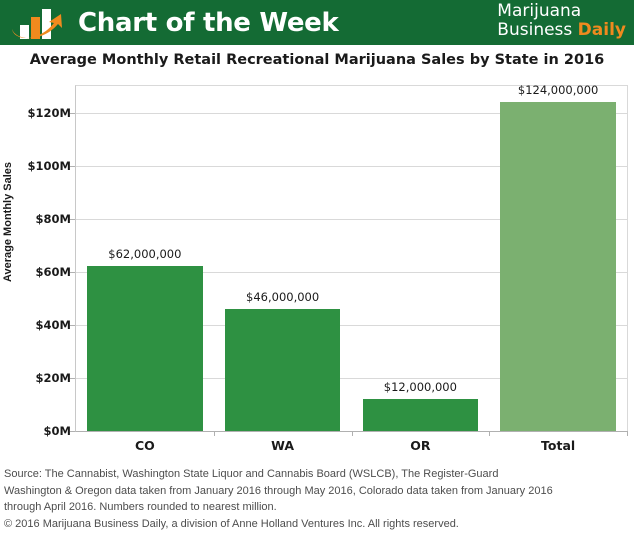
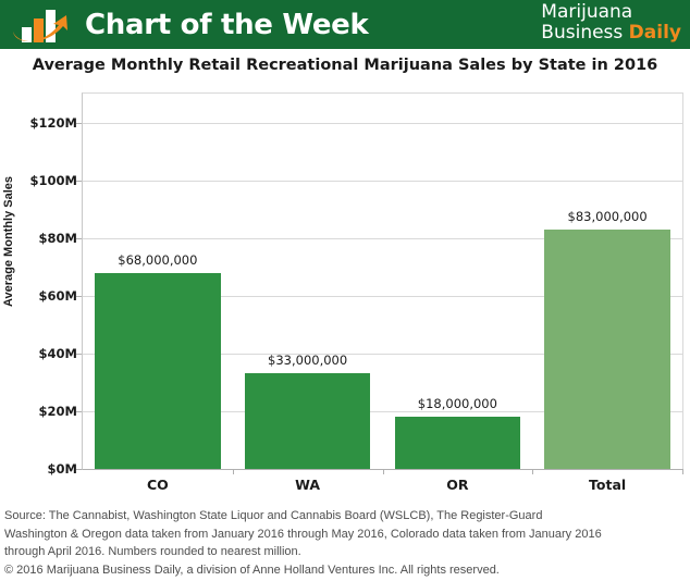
CO: $62,000,000 -> $68,000,000
WA: $46,000,000 -> $33,000,000
OR: $12,000,000 -> $18,000,000
Total: $124,000,000 -> $83,000,000
